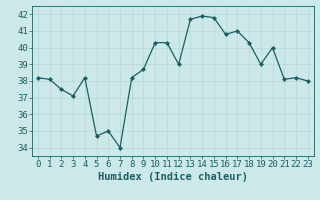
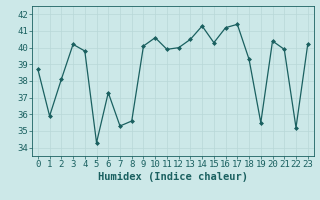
0: 38.2 -> 38.7
1: 38.1 -> 35.9
2: 37.5 -> 38.1
3: 37.1 -> 40.2
4: 38.2 -> 39.8
5: 34.7 -> 34.3
6: 35.0 -> 37.3
7: 34.0 -> 35.3
8: 38.2 -> 35.6
9: 38.7 -> 40.1
10: 40.3 -> 40.6
11: 40.3 -> 39.9
12: 39.0 -> 40.0
13: 41.7 -> 40.5
14: 41.9 -> 41.3
15: 41.8 -> 40.3
16: 40.8 -> 41.2
17: 41.0 -> 41.4
18: 40.3 -> 39.3
19: 39.0 -> 35.5
20: 40.0 -> 40.4
21: 38.1 -> 39.9
22: 38.2 -> 35.2
23: 38.0 -> 40.2
